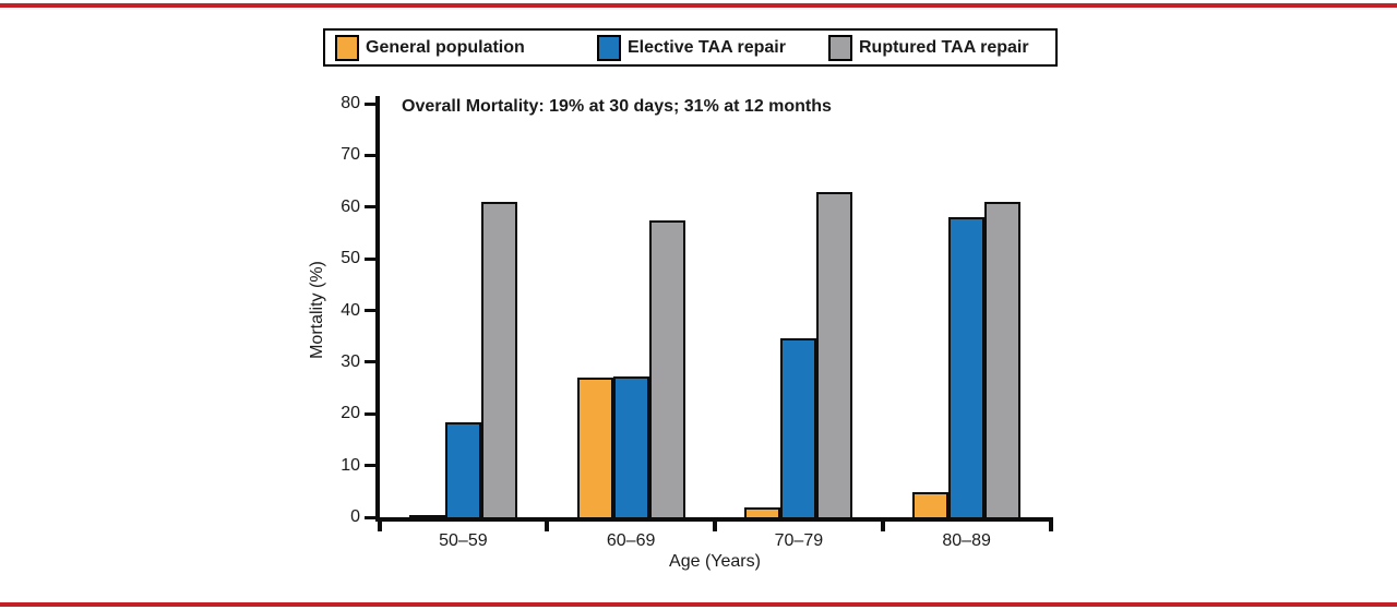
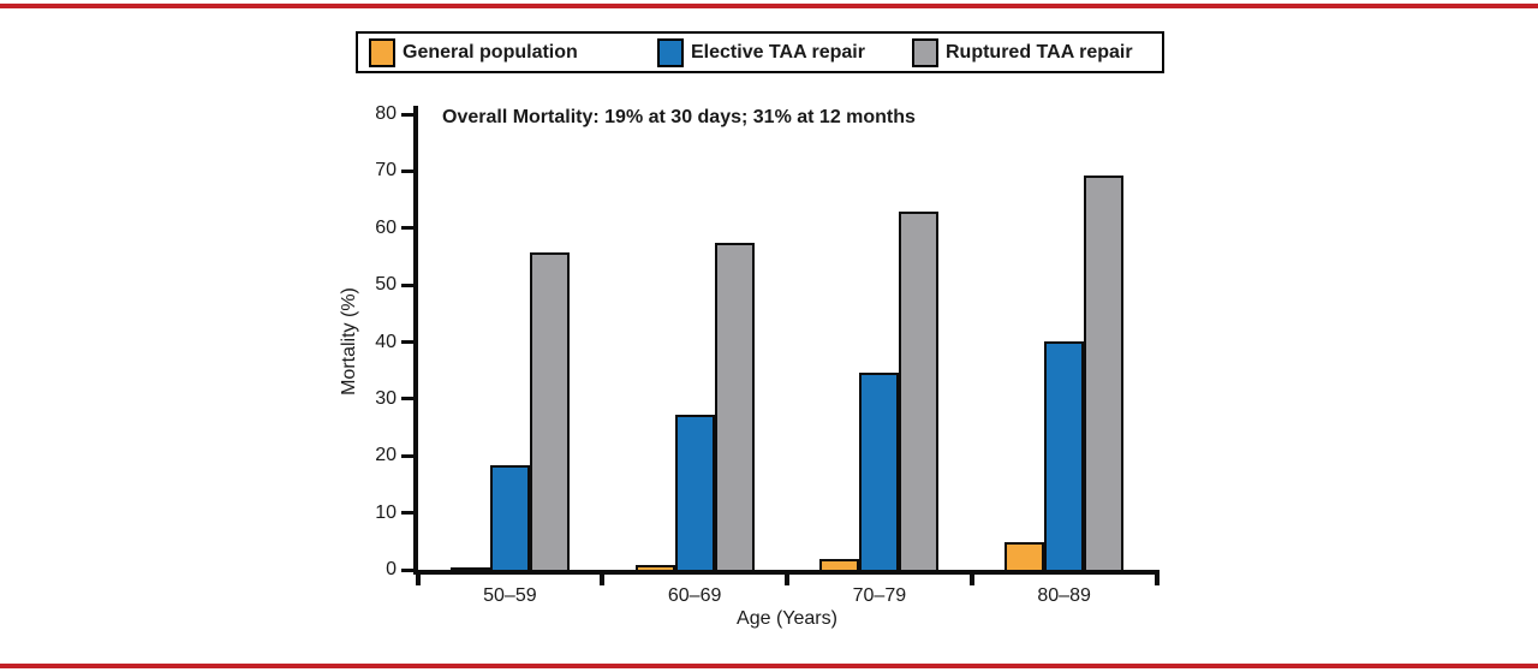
Ruptured TAA repair/50–59: 61 -> 56
General population/60–69: 27 -> 1
Elective TAA repair/80–89: 58 -> 40
Ruptured TAA repair/80–89: 61 -> 69
